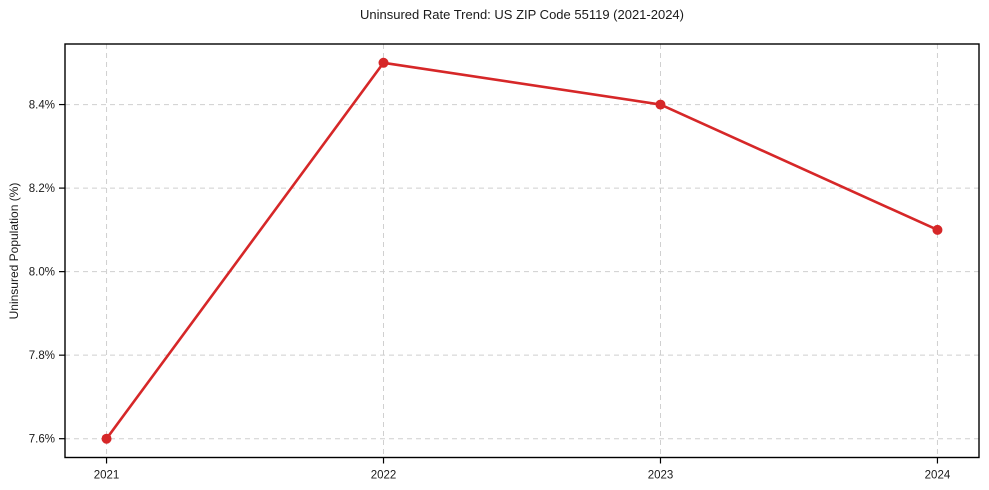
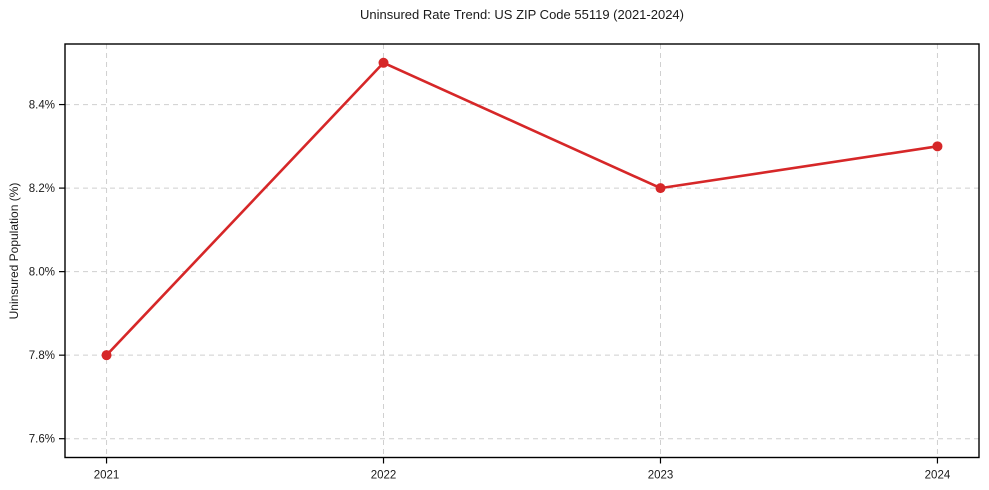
2021: 7.6% -> 7.8%
2023: 8.4% -> 8.2%
2024: 8.1% -> 8.3%
